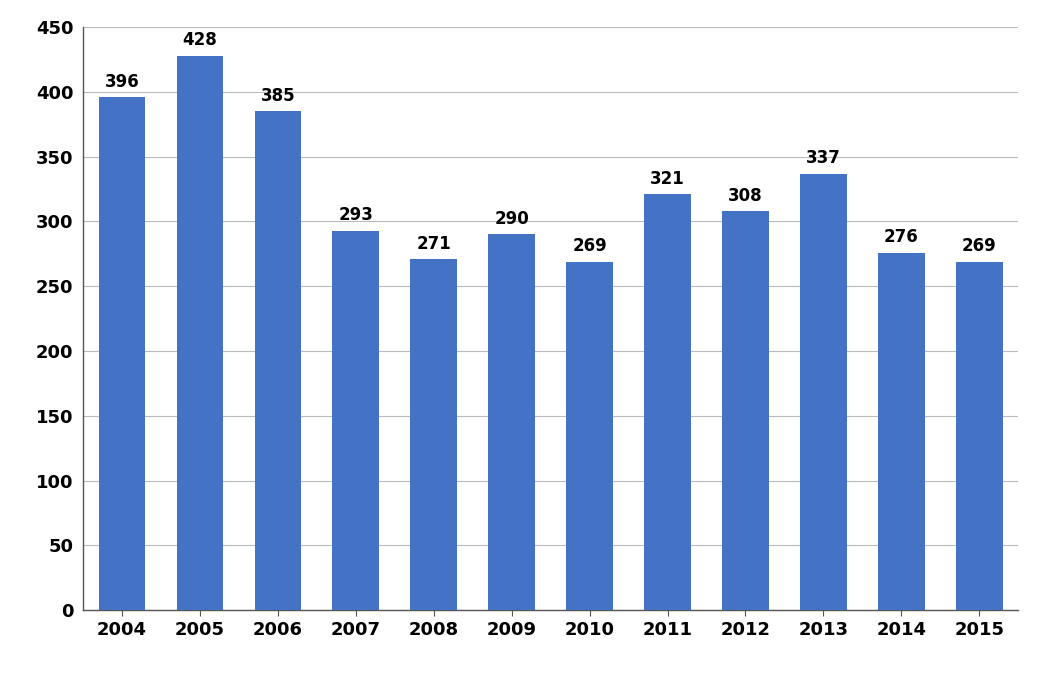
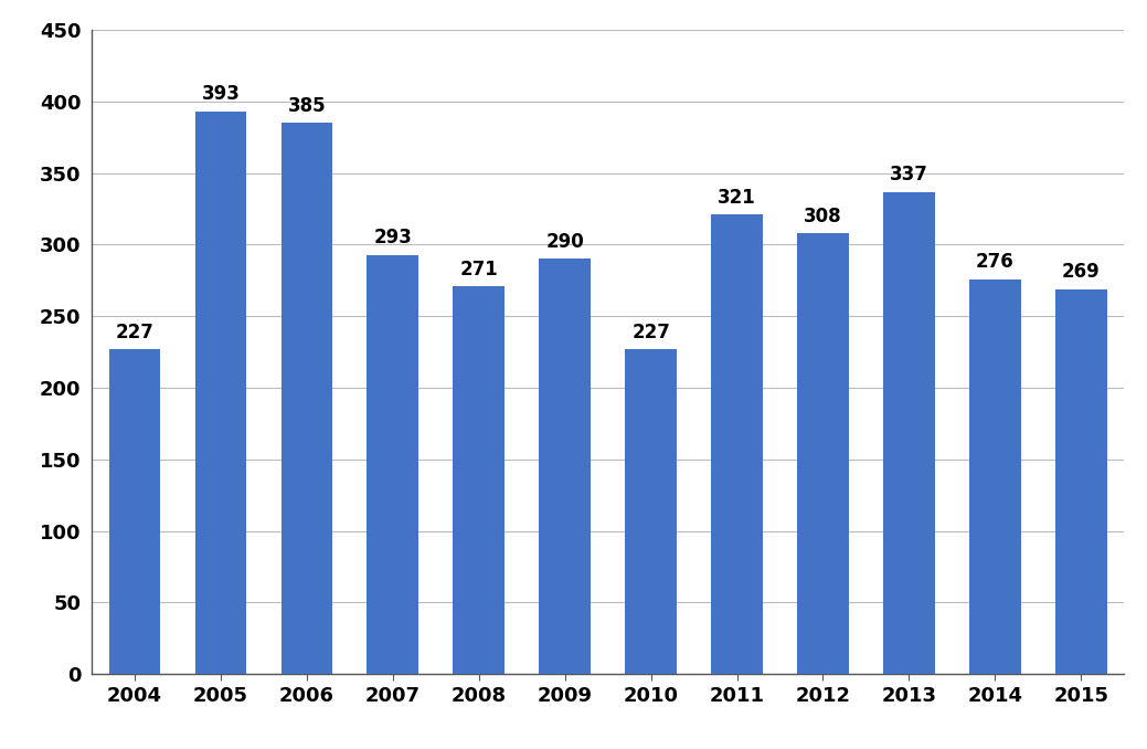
2004: 396 -> 227
2005: 428 -> 393
2010: 269 -> 227
